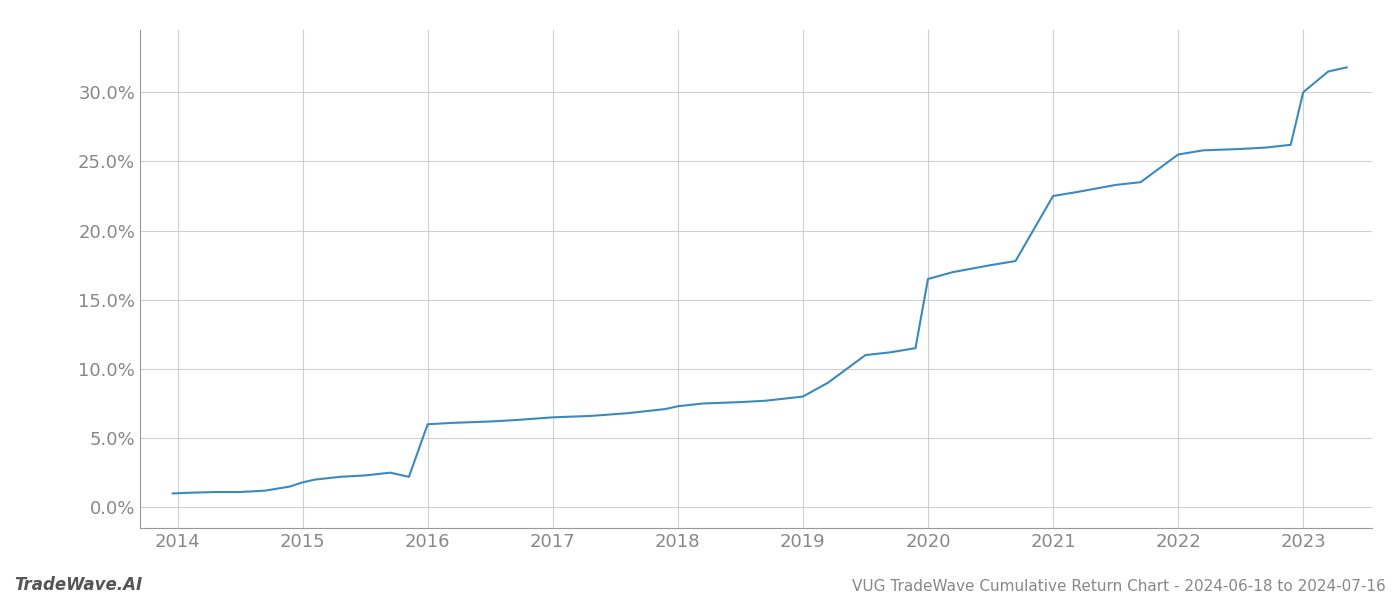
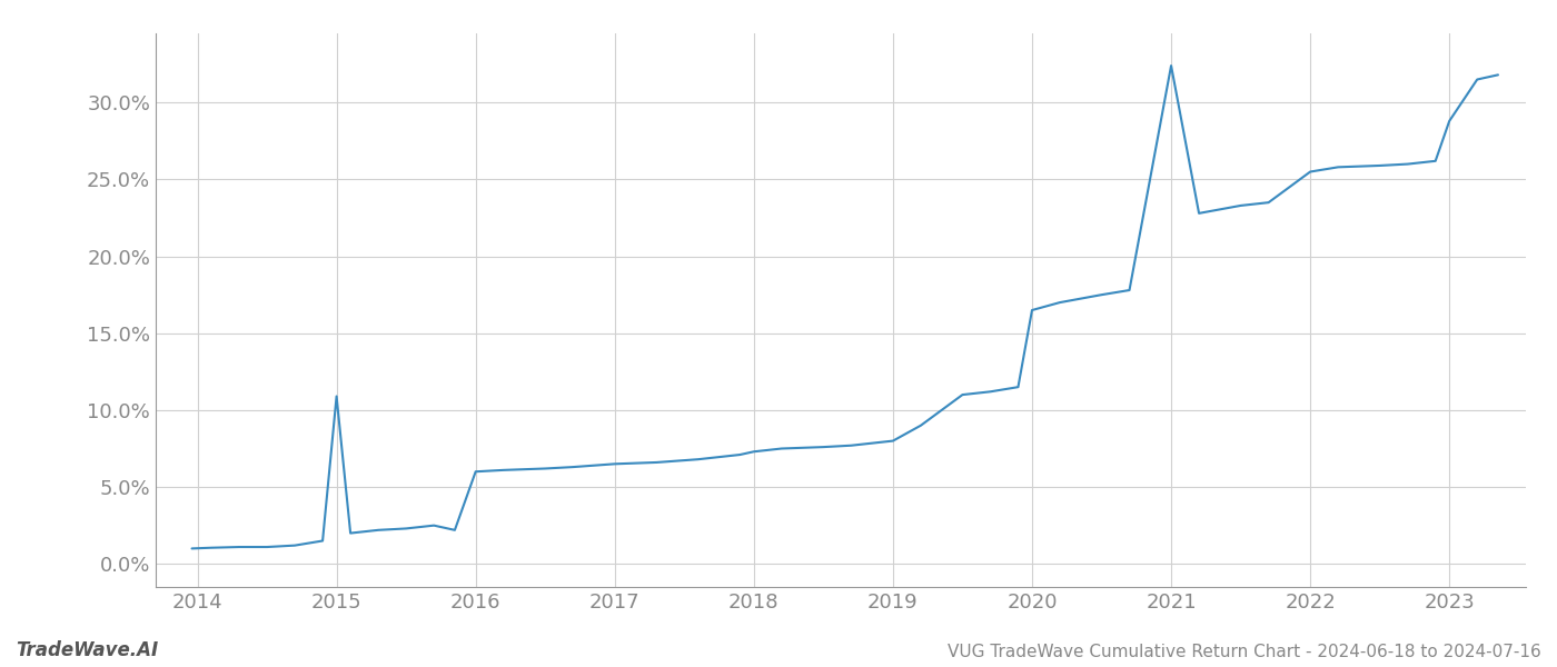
2015: 1.8% -> 10.9%
2021: 22.5% -> 32.4%
2023: 30.0% -> 28.8%
